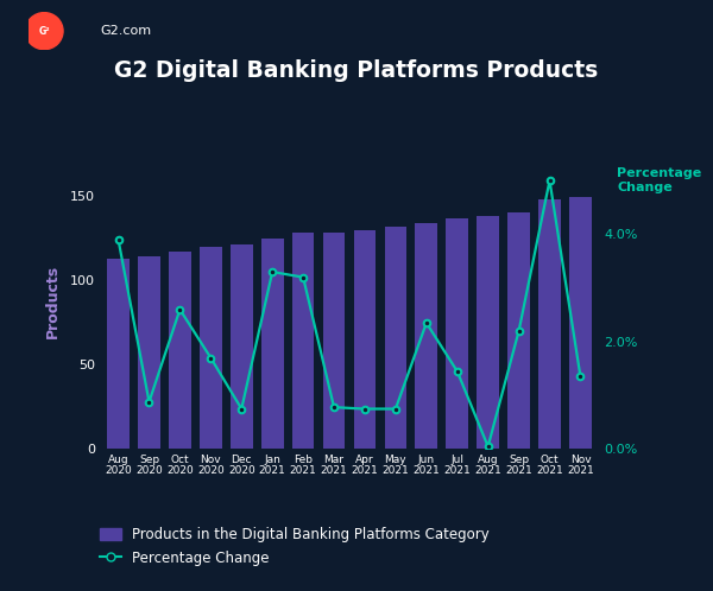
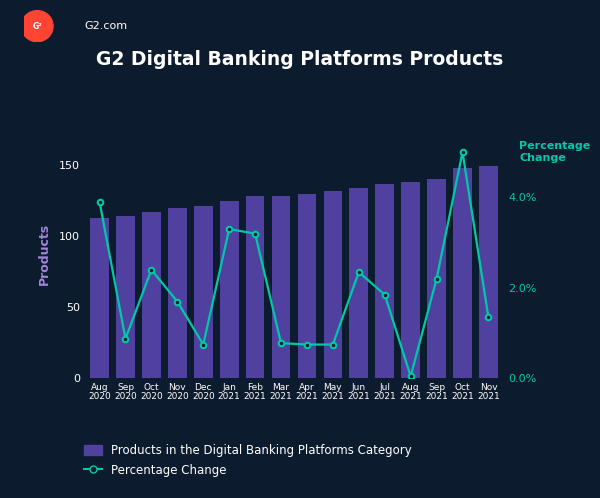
Percentage Change/Oct 2020: 2.60% -> 2.40%
Percentage Change/Jul 2021: 1.45% -> 1.85%
